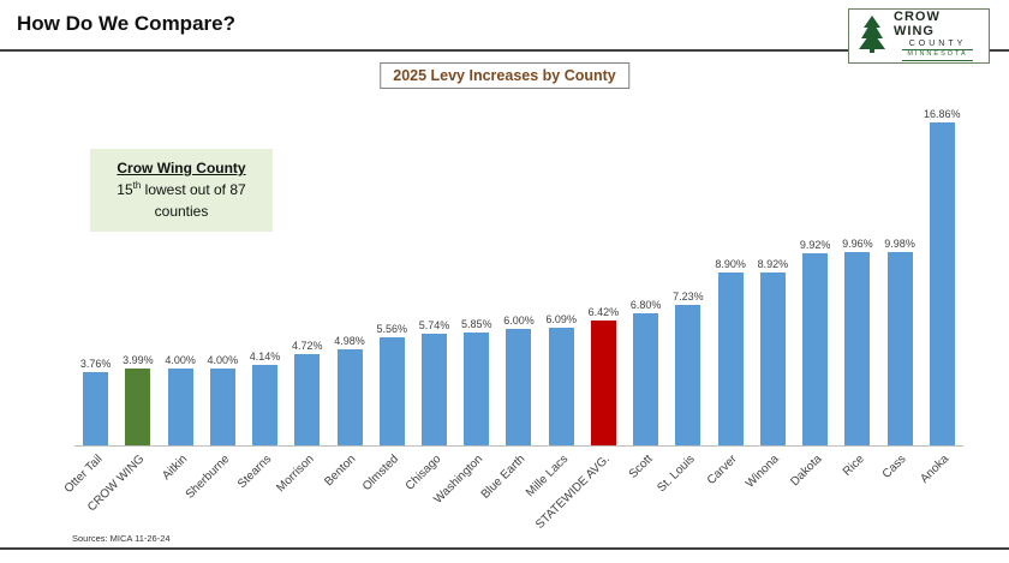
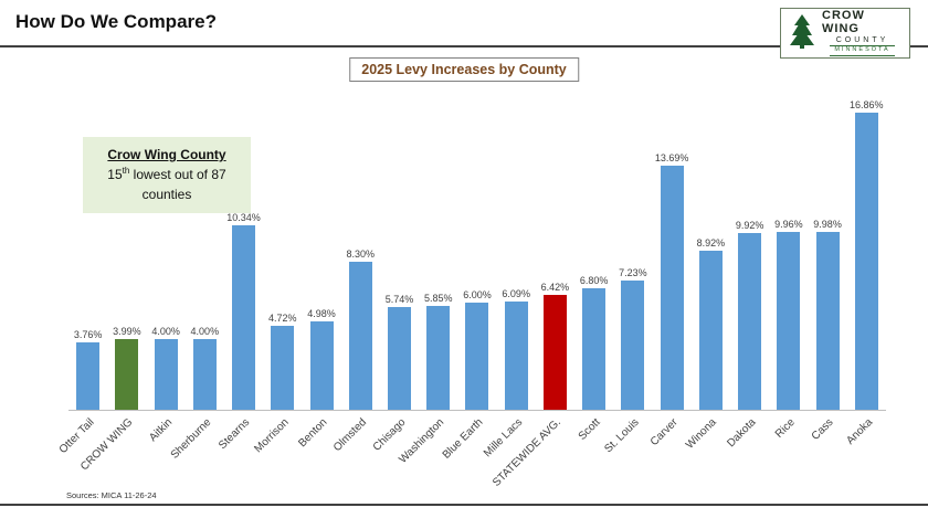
Stearns: 4.14% -> 10.34%
Olmsted: 5.56% -> 8.30%
Carver: 8.90% -> 13.69%
